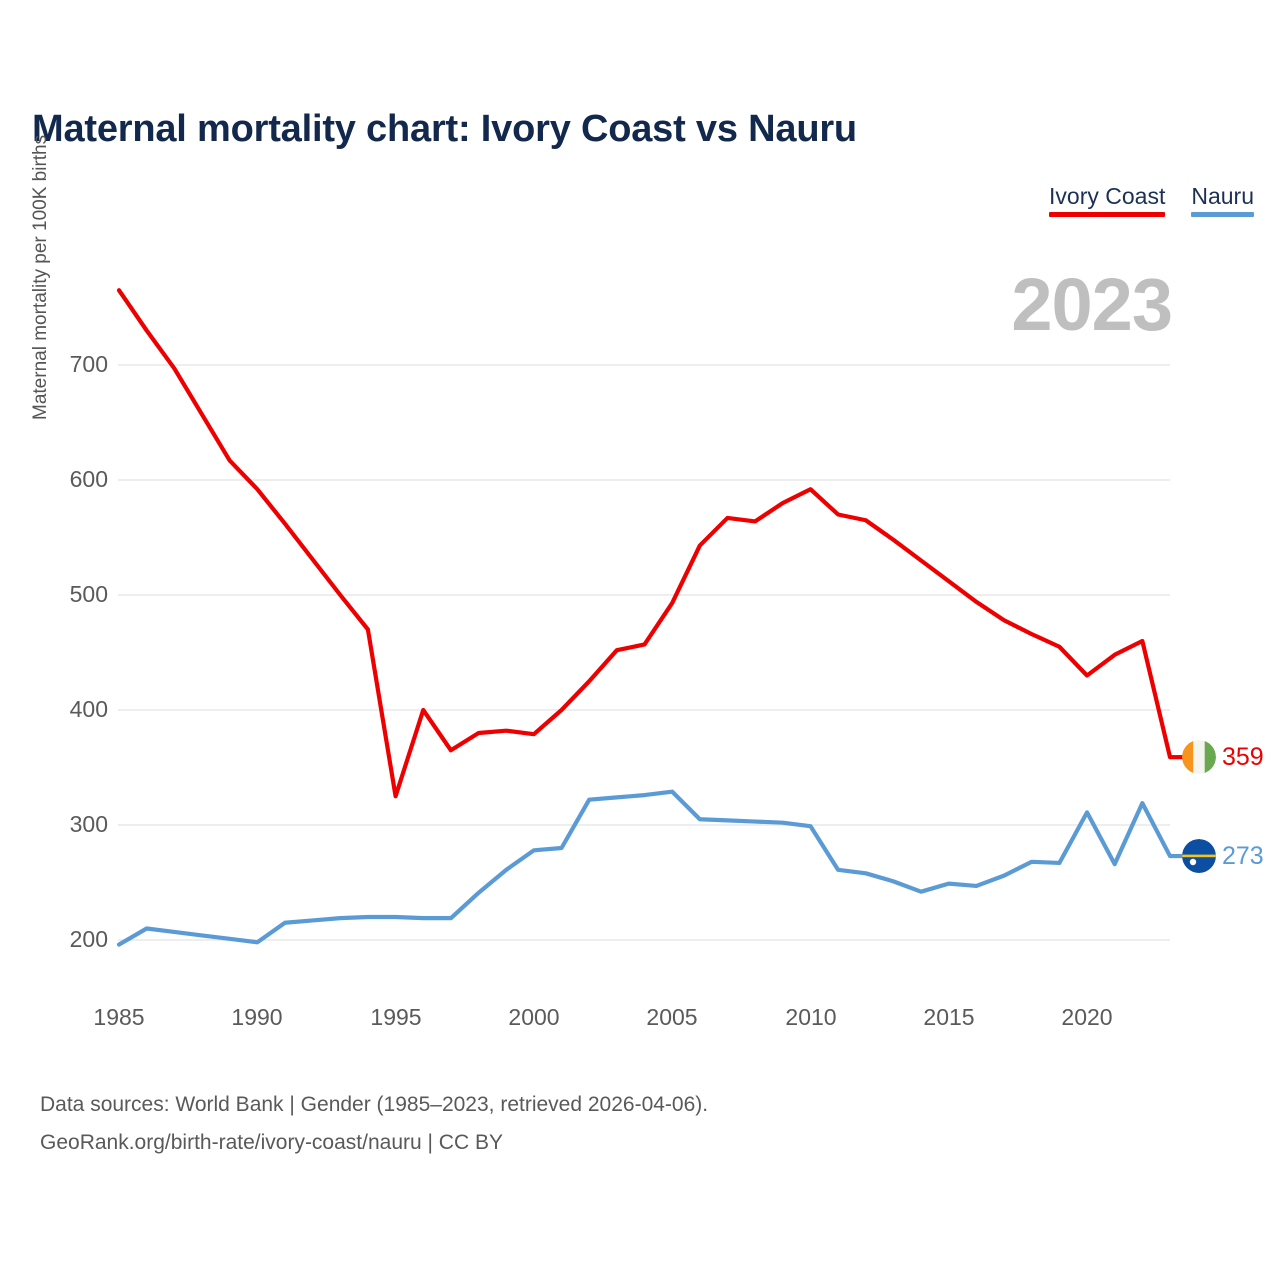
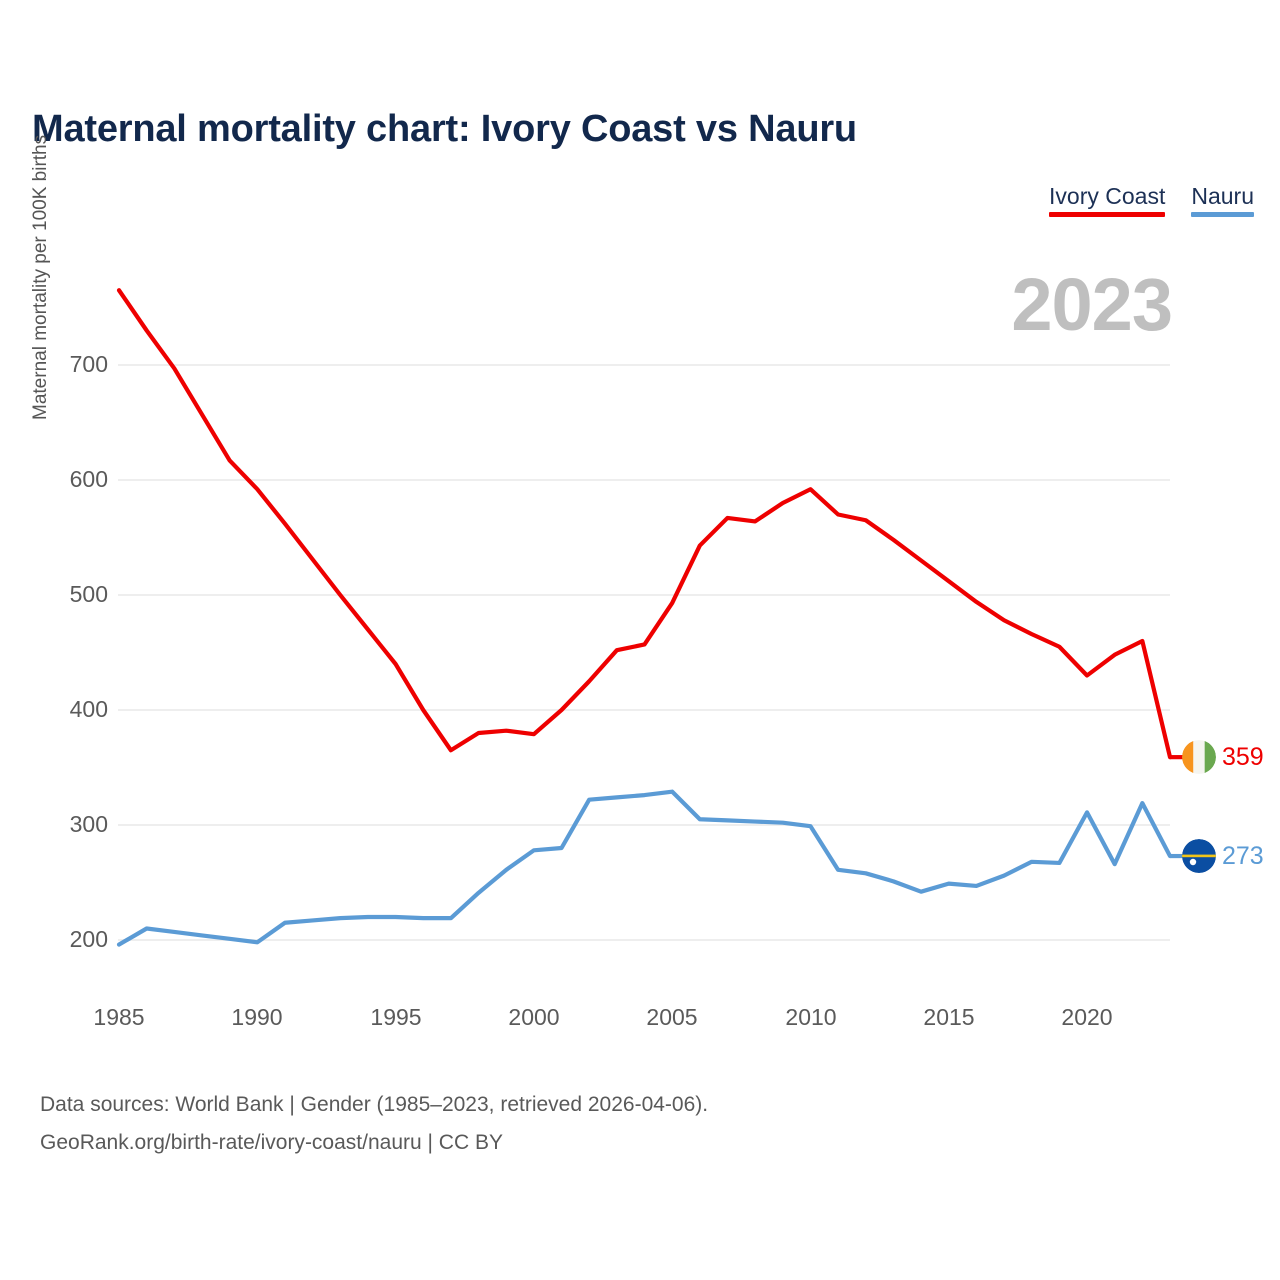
Ivory Coast/1995: 325 -> 440
